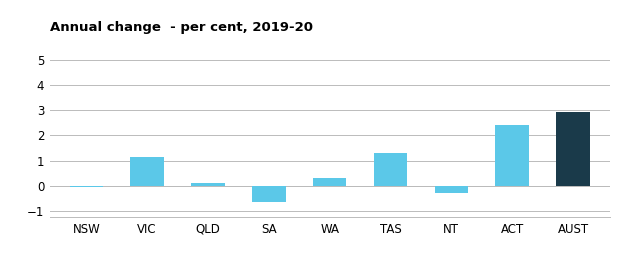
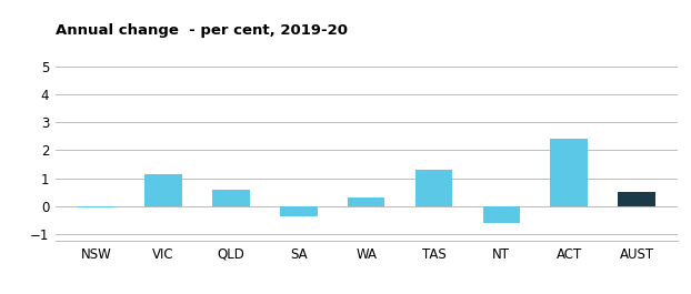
QLD: 0.10 -> 0.60
SA: -0.65 -> -0.35
NT: -0.30 -> -0.60
AUST: 2.95 -> 0.50
